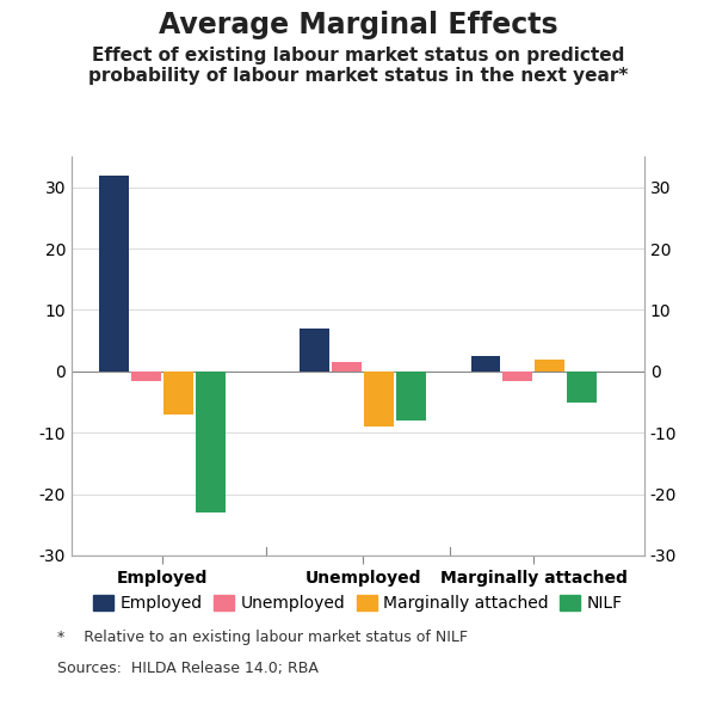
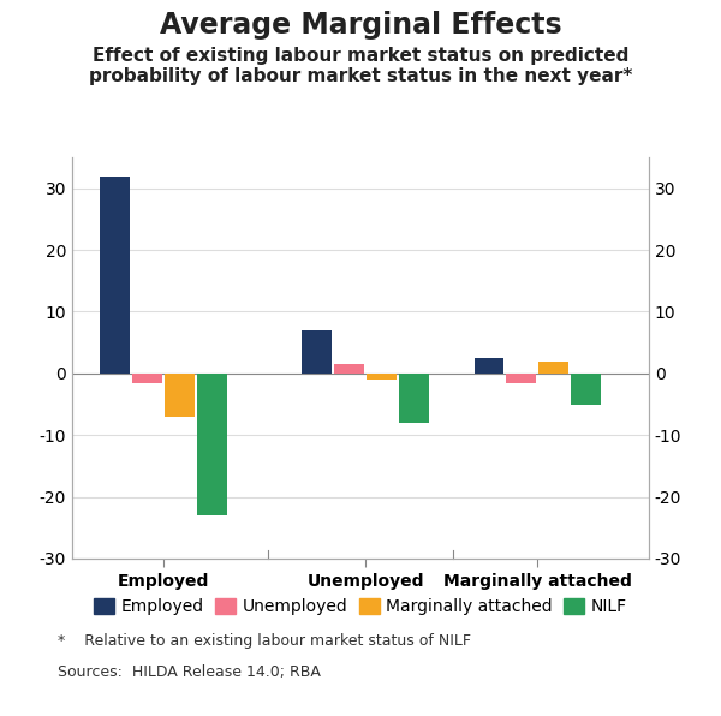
Marginally attached/Unemployed: -9 -> -1
